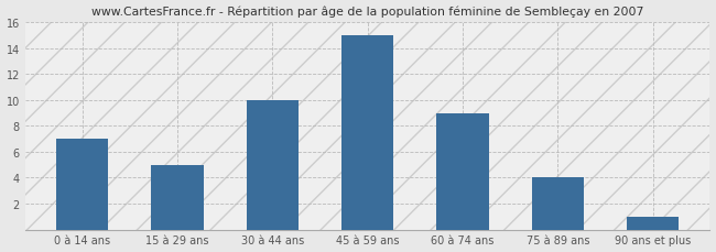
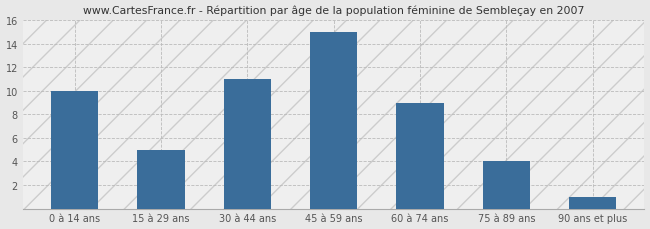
0 à 14 ans: 7 -> 10
30 à 44 ans: 10 -> 11
